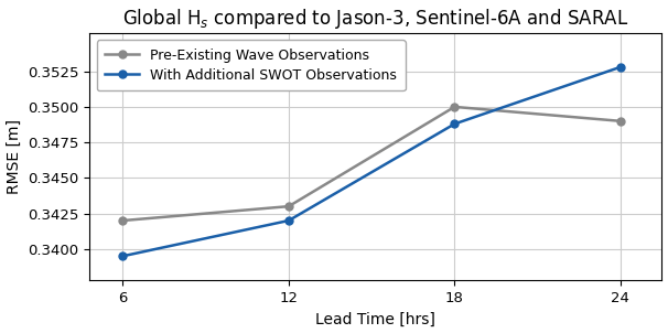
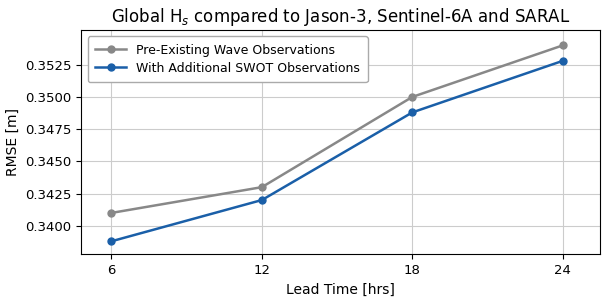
Pre-Existing Wave Observations/6: 0.342 -> 0.341
With Additional SWOT Observations/6: 0.3395 -> 0.3388
Pre-Existing Wave Observations/24: 0.349 -> 0.354
